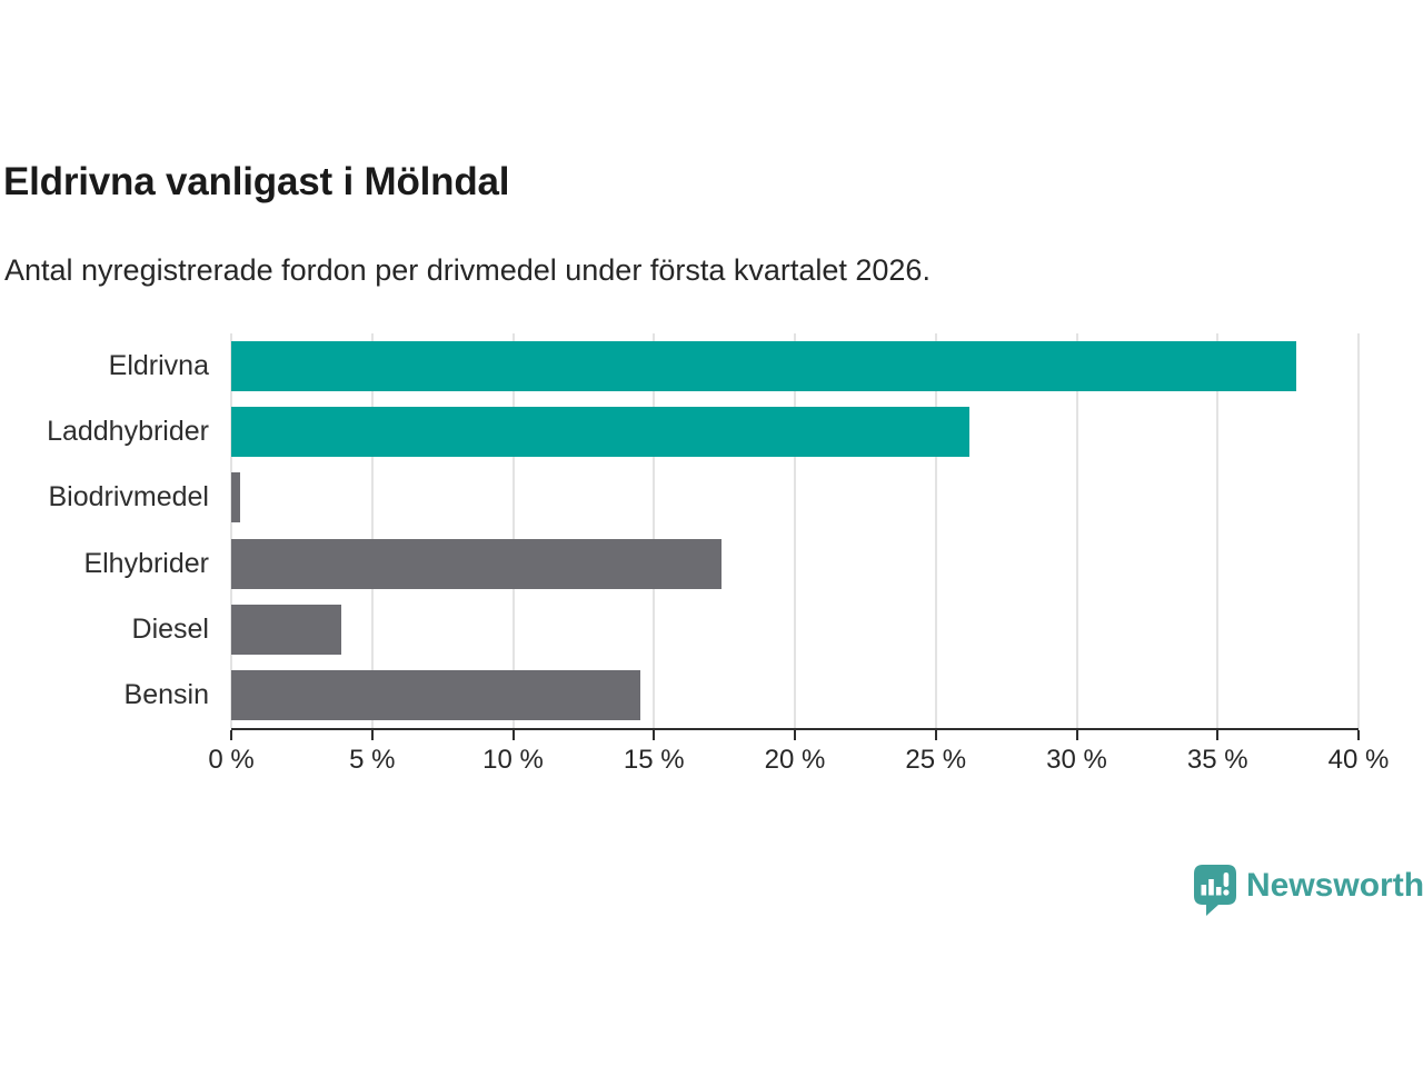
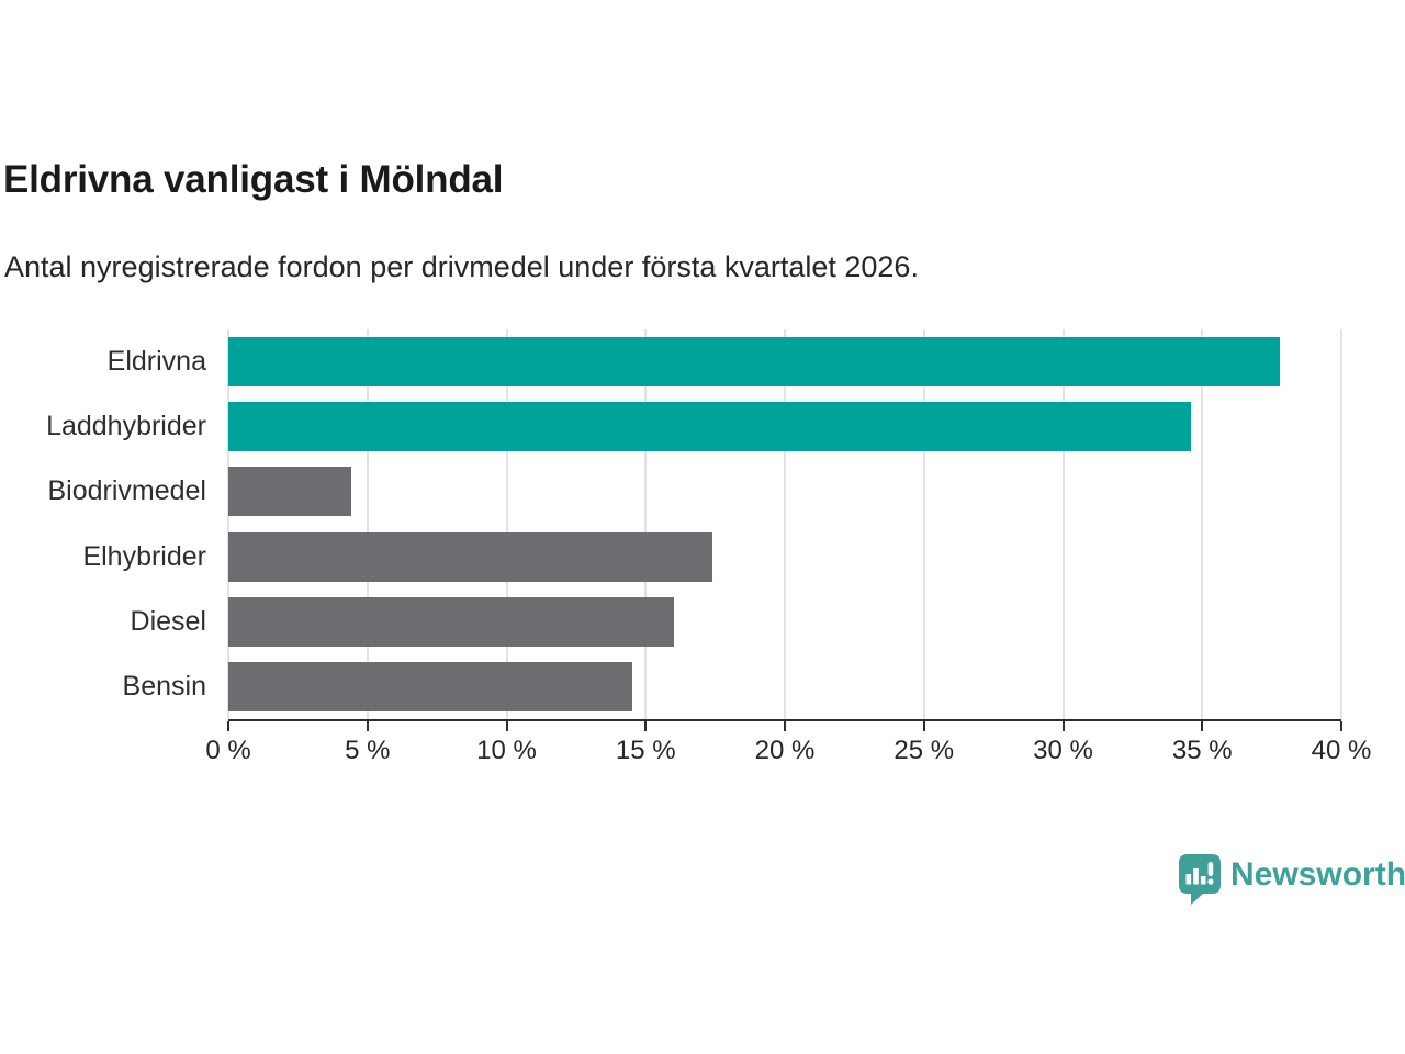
Laddhybrider: 26.2% -> 34.6%
Biodrivmedel: 0.3% -> 4.4%
Diesel: 3.9% -> 16.0%
